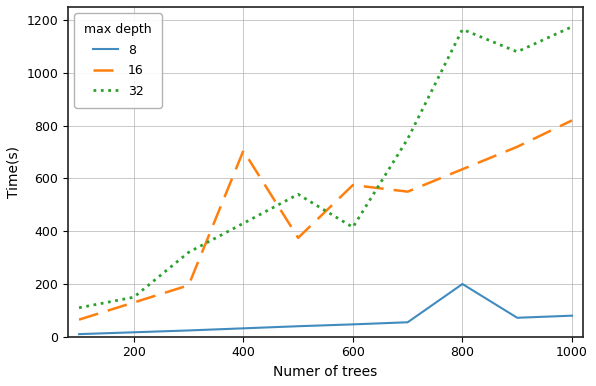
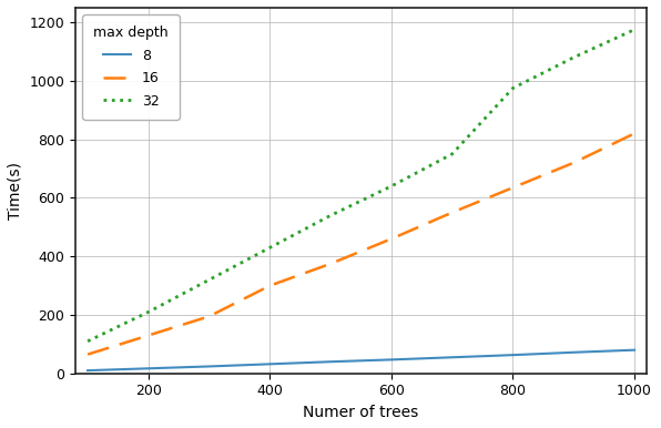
32/200: 150 -> 210
16/400: 705 -> 300
16/600: 575 -> 460
32/600: 415 -> 640
8/800: 200 -> 63
32/800: 1165 -> 975
